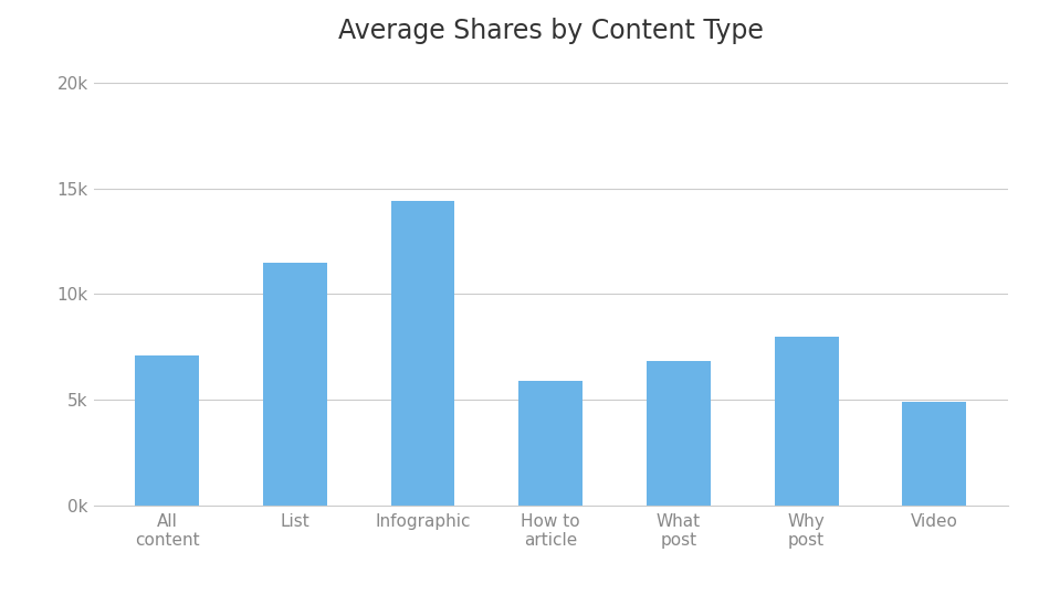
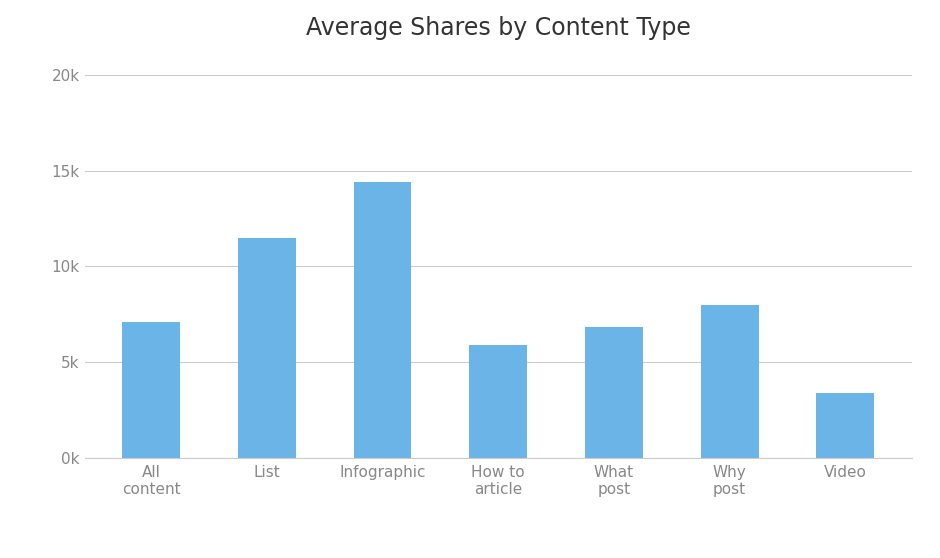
Video: 4.9k -> 3.4k
